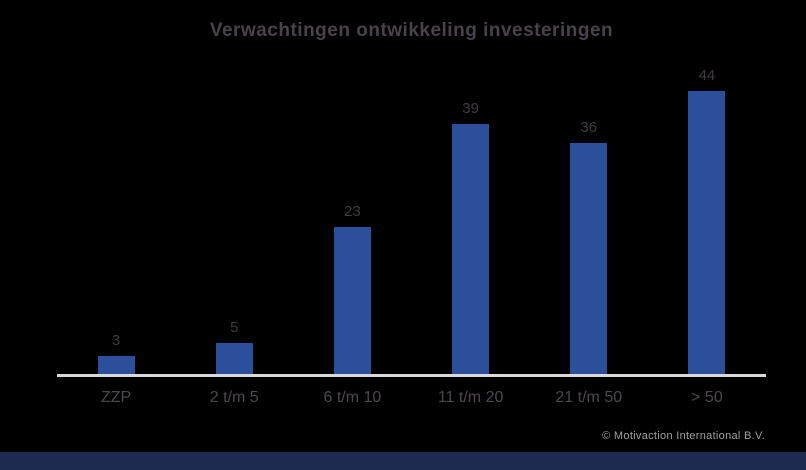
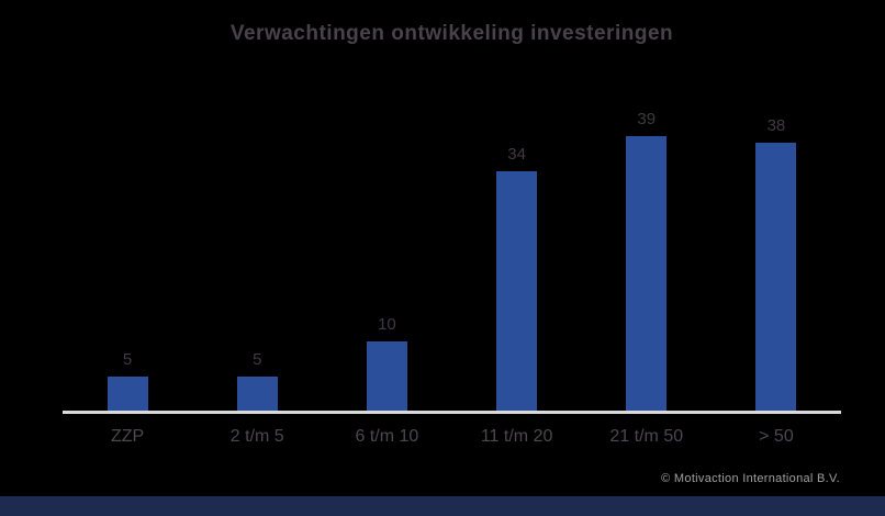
ZZP: 3 -> 5
6 t/m 10: 23 -> 10
11 t/m 20: 39 -> 34
21 t/m 50: 36 -> 39
> 50: 44 -> 38
